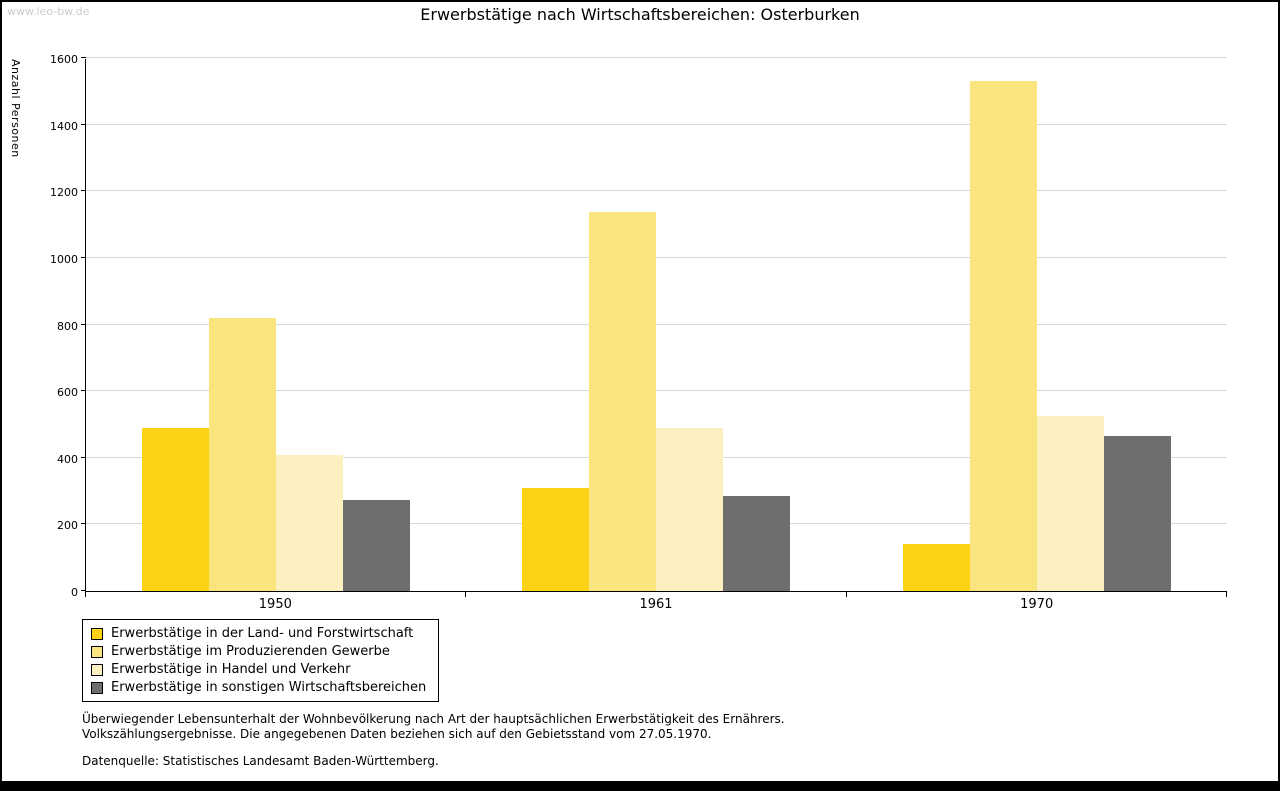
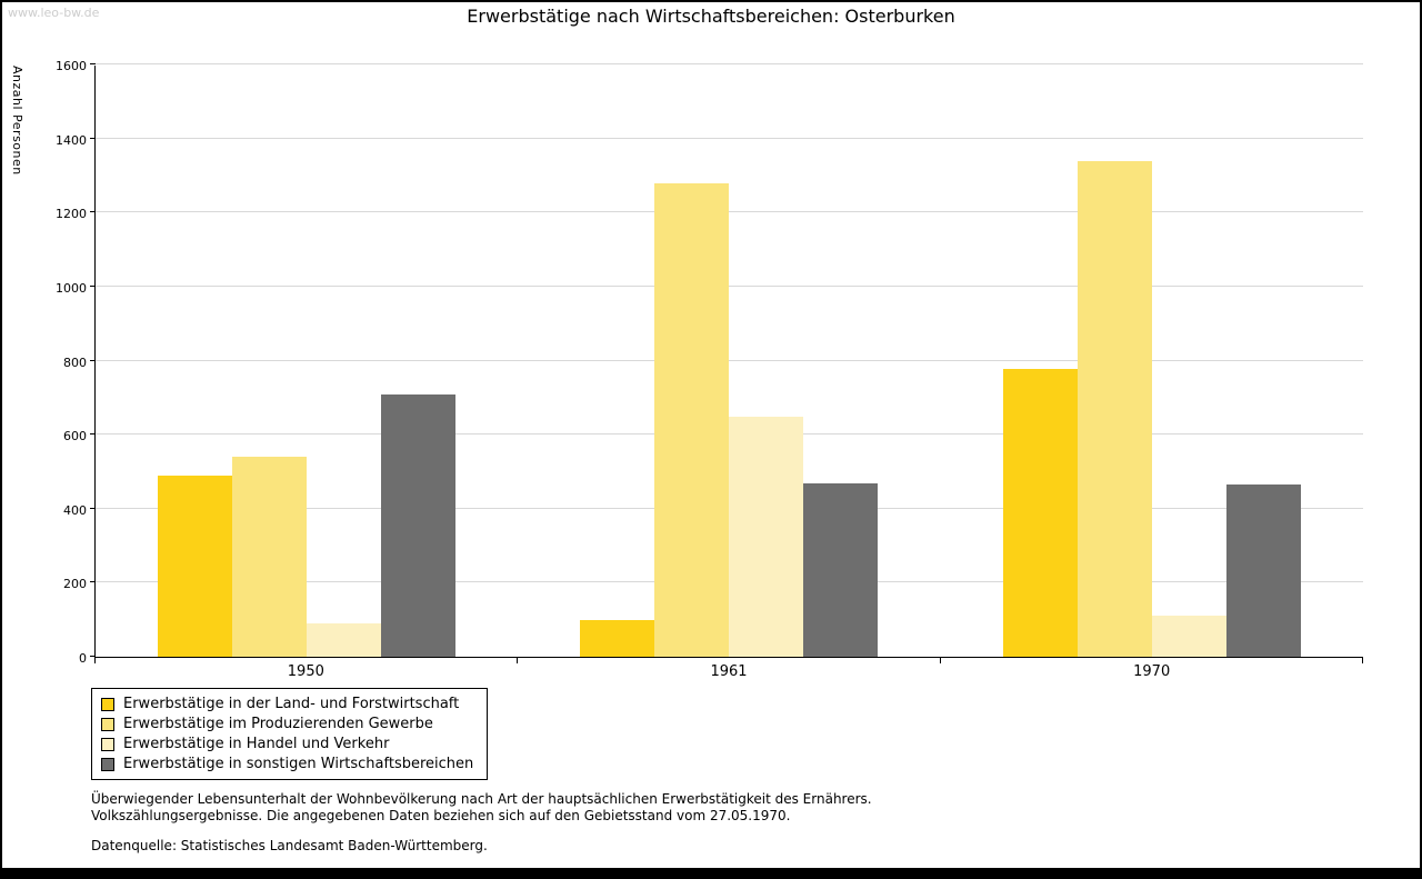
Erwerbstätige im Produzierenden Gewerbe/1950: 820 -> 540
Erwerbstätige in Handel und Verkehr/1950: 410 -> 90
Erwerbstätige in sonstigen Wirtschaftsbereichen/1950: 280 -> 710
Erwerbstätige in der Land- und Forstwirtschaft/1961: 310 -> 100
Erwerbstätige im Produzierenden Gewerbe/1961: 1140 -> 1280
Erwerbstätige in Handel und Verkehr/1961: 490 -> 650
Erwerbstätige in sonstigen Wirtschaftsbereichen/1961: 280 -> 470
Erwerbstätige in der Land- und Forstwirtschaft/1970: 140 -> 780
Erwerbstätige im Produzierenden Gewerbe/1970: 1540 -> 1340
Erwerbstätige in Handel und Verkehr/1970: 520 -> 110
